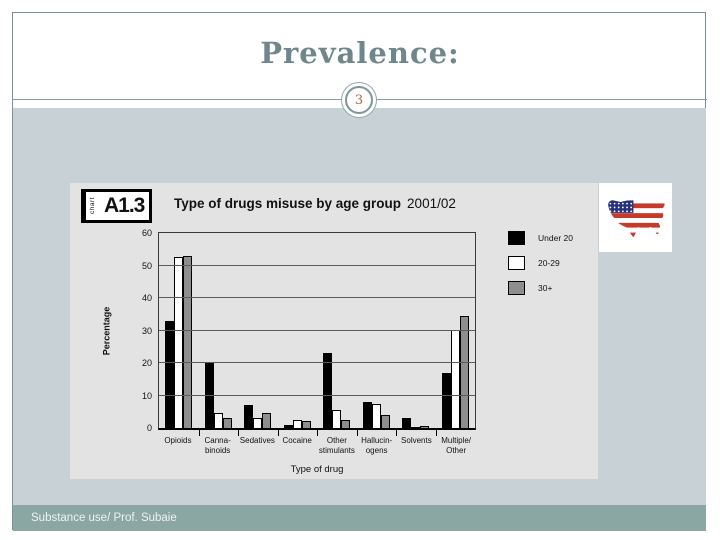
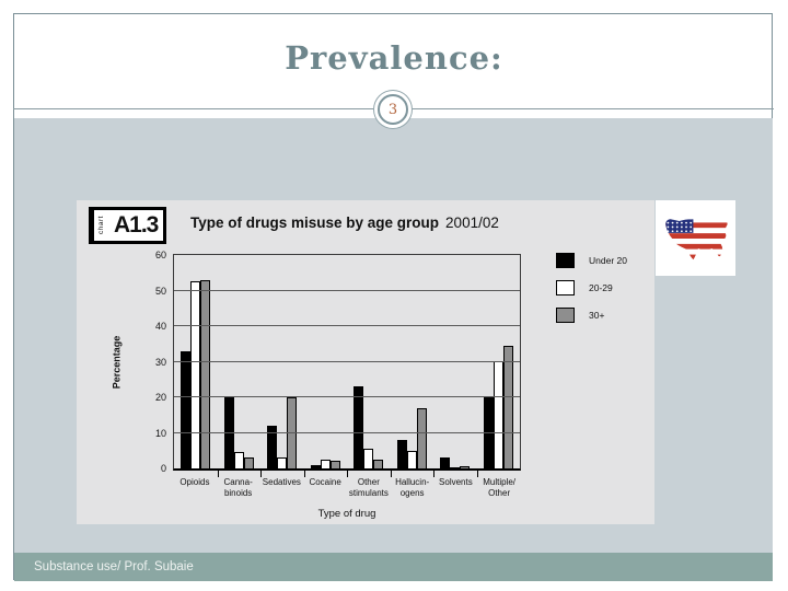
Under 20/Sedatives: 7 -> 12
30+/Sedatives: 4 -> 20
20-29/Hallucin- ogens: 8 -> 5
30+/Hallucin- ogens: 4 -> 17
Under 20/Multiple/ Other: 17 -> 20
